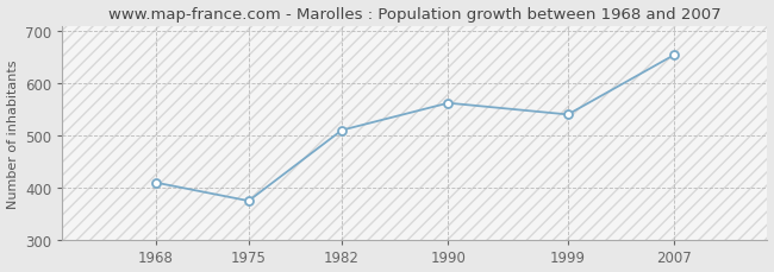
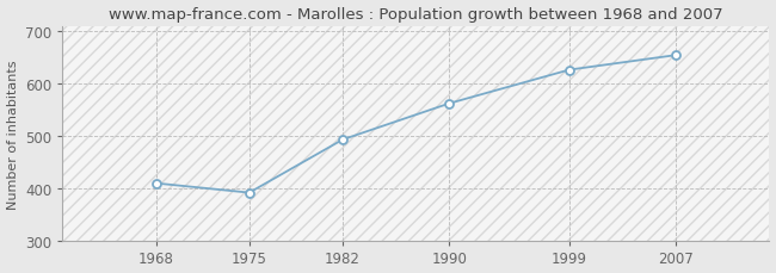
1975: 375 -> 392
1982: 510 -> 493
1999: 540 -> 626
